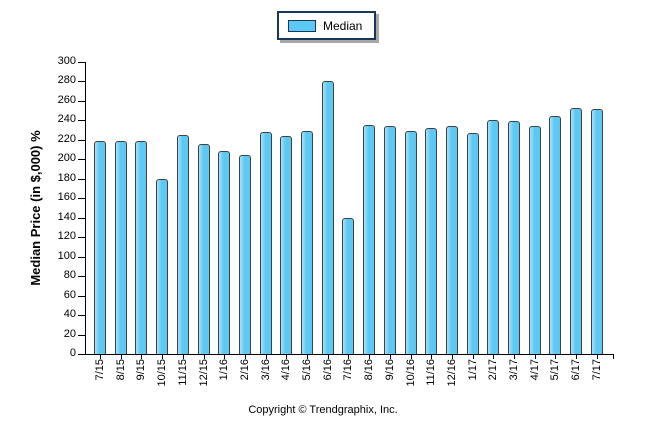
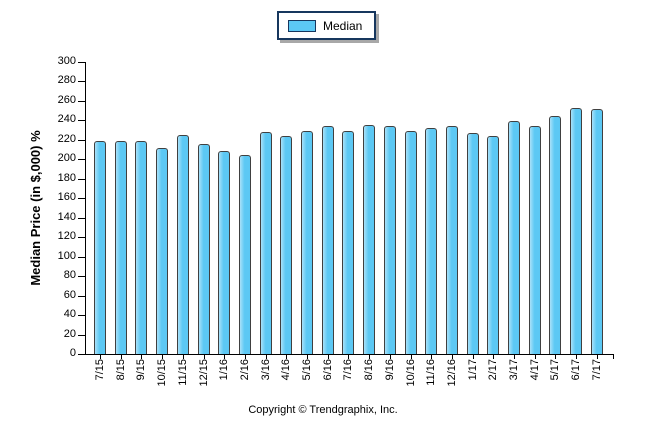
10/15: 180 -> 210
6/16: 280 -> 230
7/16: 140 -> 230
2/17: 240 -> 220
